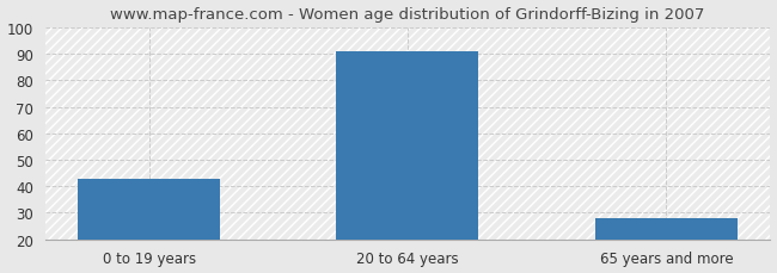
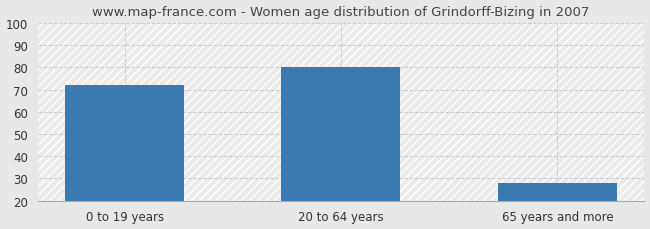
0 to 19 years: 43 -> 72
20 to 64 years: 91 -> 80
